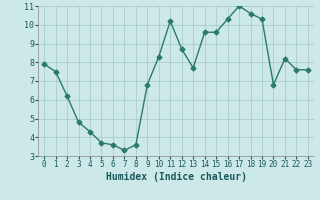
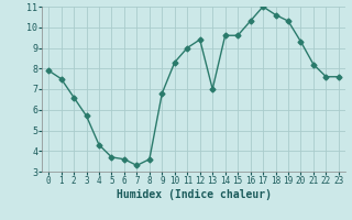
2: 6.2 -> 6.6
3: 4.8 -> 5.7
11: 10.2 -> 9.0
12: 8.7 -> 9.4
13: 7.7 -> 7.0
20: 6.8 -> 9.3
